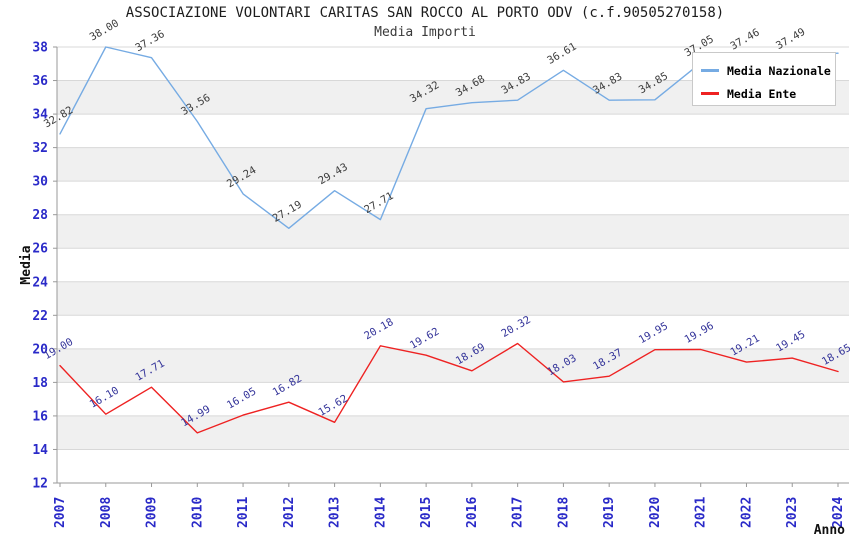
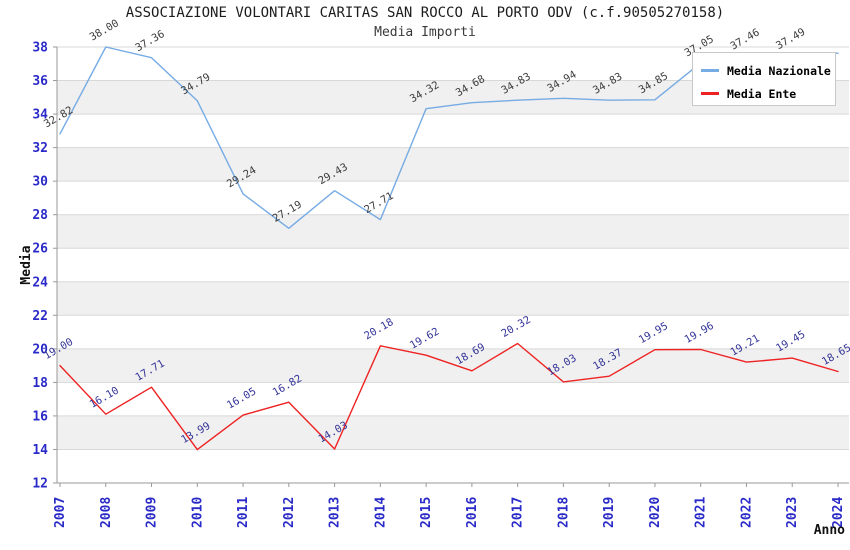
Media Nazionale/2010: 33.56 -> 34.79
Media Ente/2010: 14.99 -> 13.99
Media Ente/2013: 15.62 -> 14.03
Media Nazionale/2018: 36.61 -> 34.94
